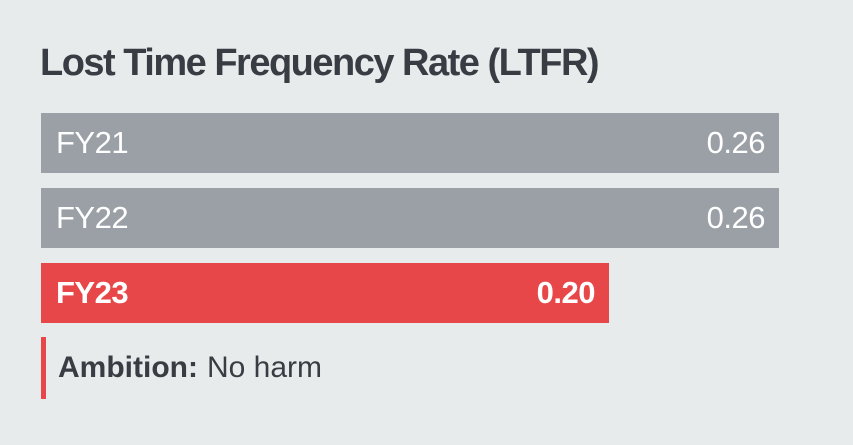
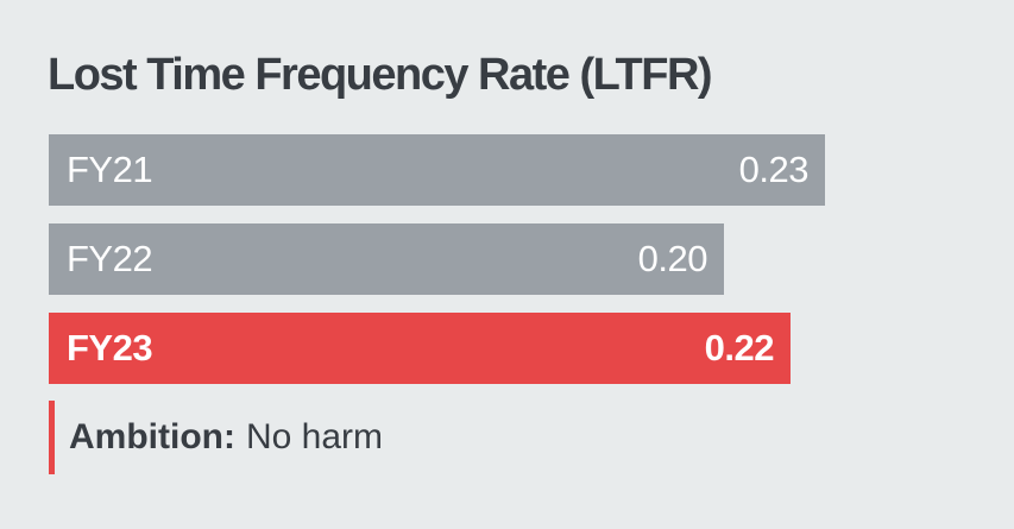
FY21: 0.26 -> 0.23
FY22: 0.26 -> 0.20
FY23: 0.20 -> 0.22
